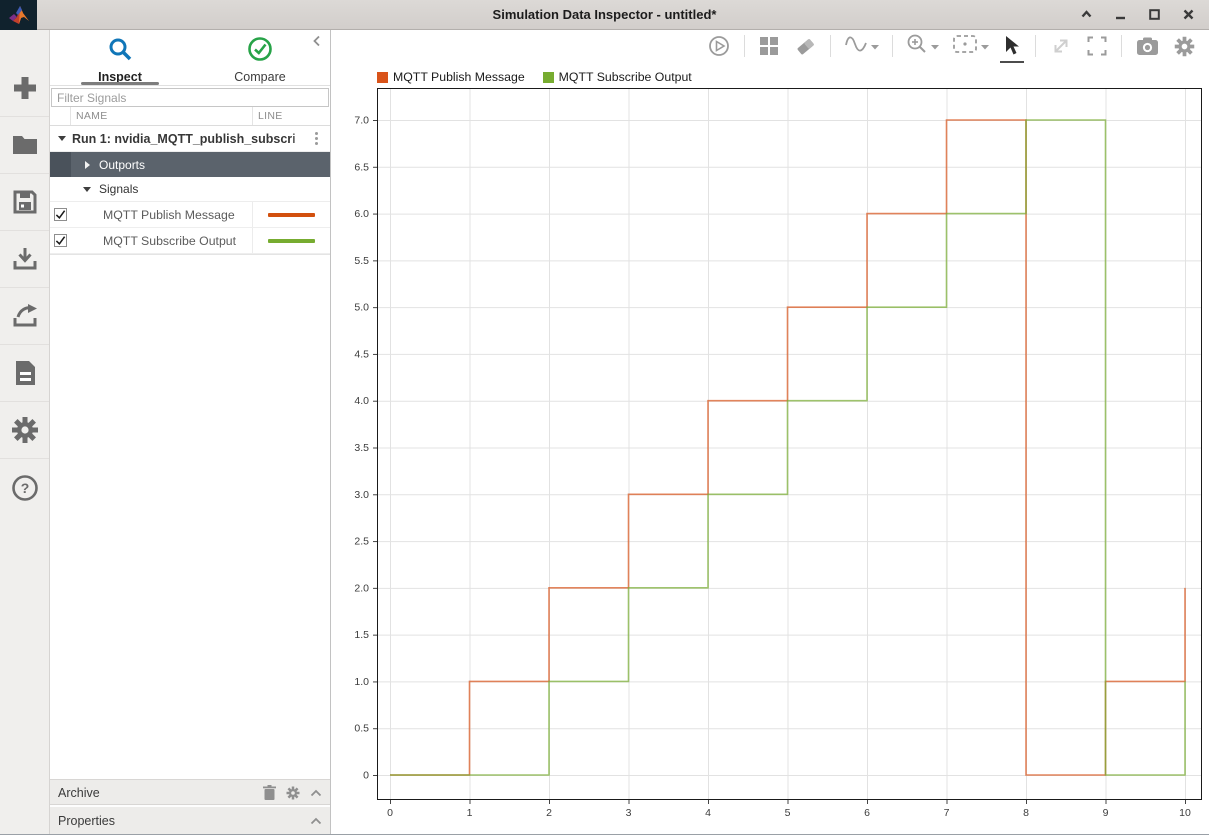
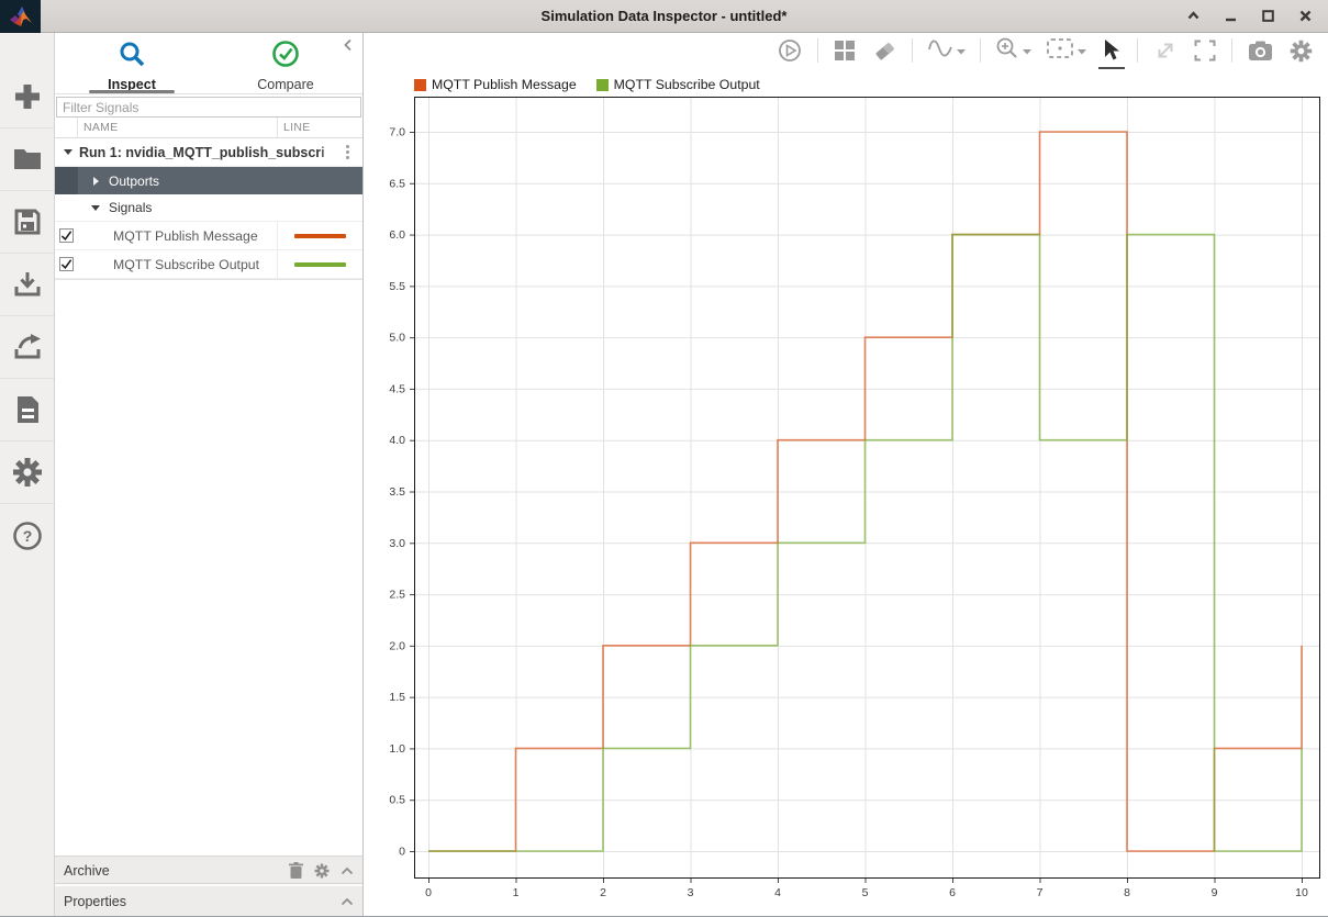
MQTT Subscribe Output/6: 5 -> 6
MQTT Subscribe Output/7: 6 -> 4
MQTT Subscribe Output/8: 7 -> 6
